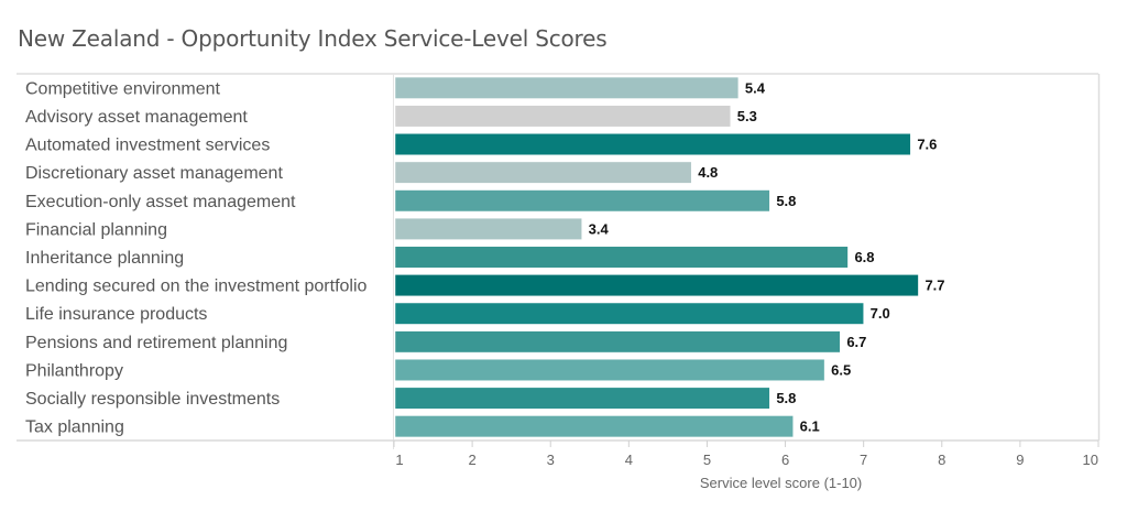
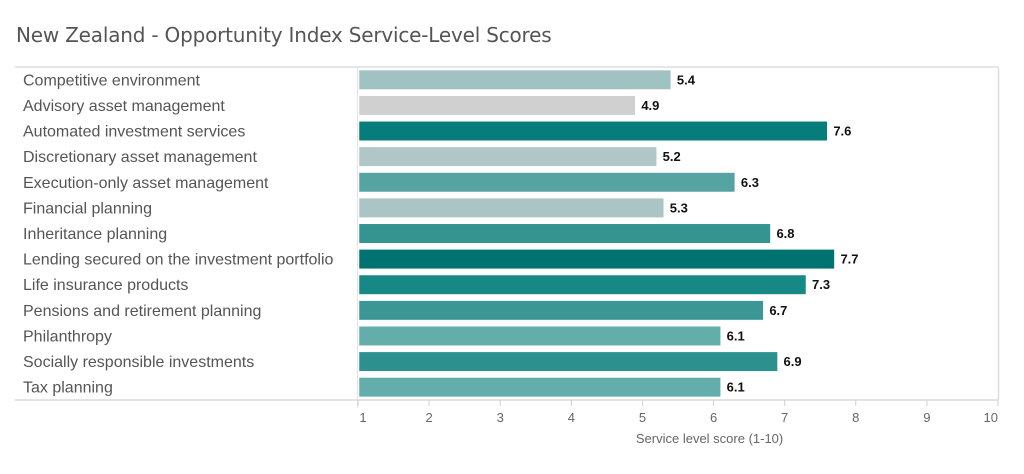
Advisory asset management: 5.3 -> 4.9
Discretionary asset management: 4.8 -> 5.2
Execution-only asset management: 5.8 -> 6.3
Financial planning: 3.4 -> 5.3
Life insurance products: 7.0 -> 7.3
Philanthropy: 6.5 -> 6.1
Socially responsible investments: 5.8 -> 6.9
